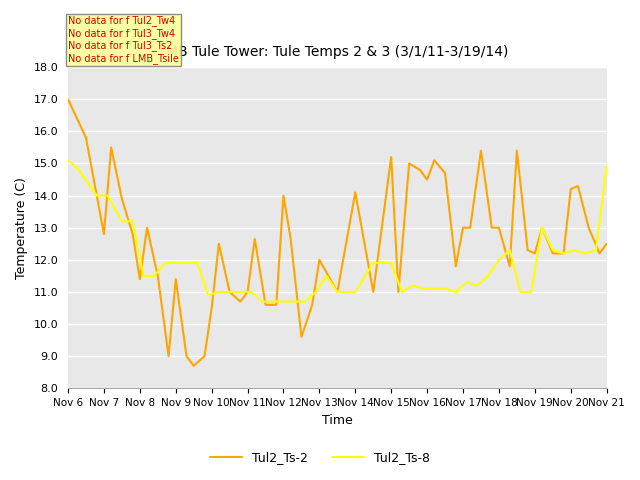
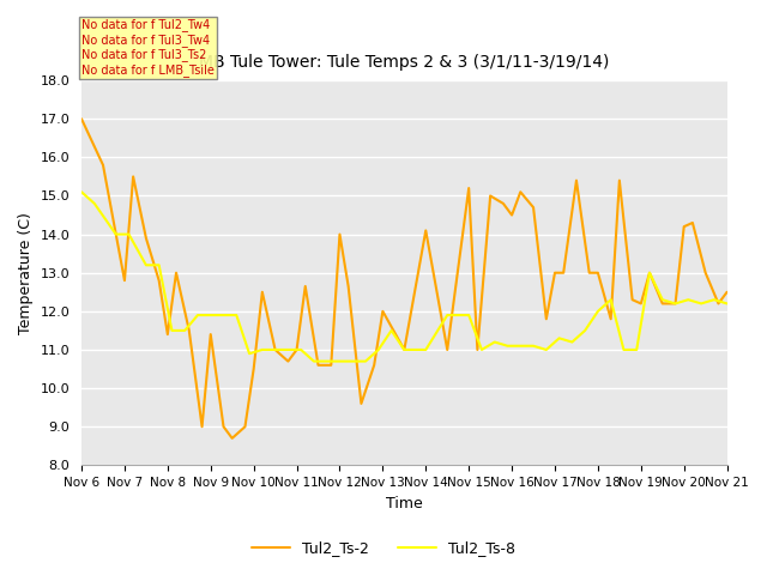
Tul2_Ts-8/Nov 21: 14.9 -> 12.2
